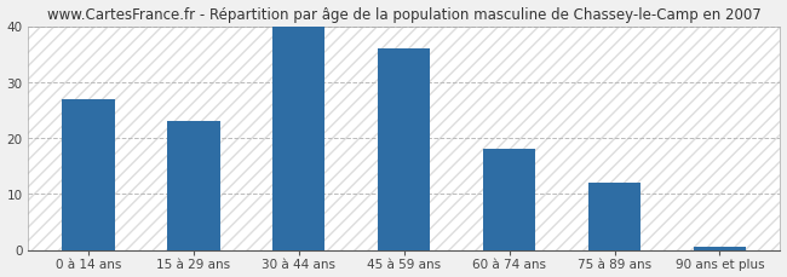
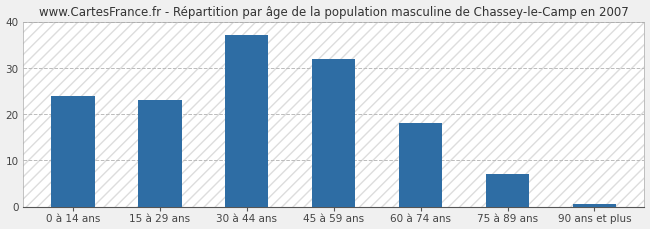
0 à 14 ans: 27.0 -> 24.0
30 à 44 ans: 40.0 -> 37.0
45 à 59 ans: 36.0 -> 32.0
75 à 89 ans: 12.0 -> 7.0
